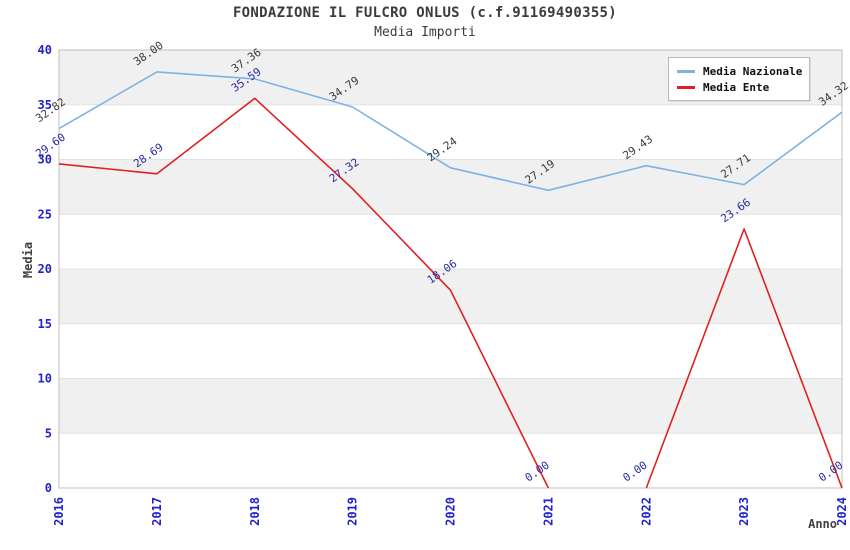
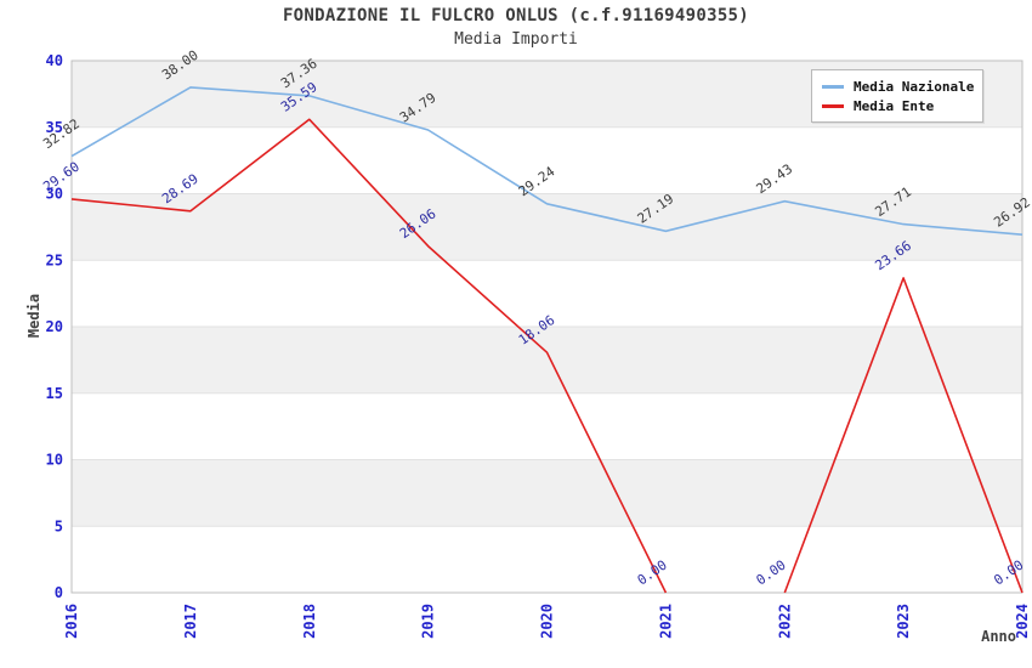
Media Ente/2019: 27.32 -> 26.06
Media Nazionale/2024: 34.32 -> 26.92
